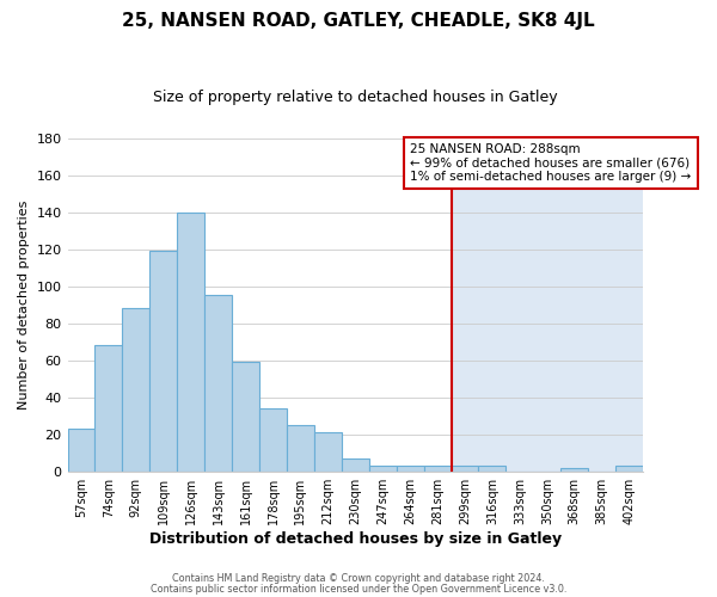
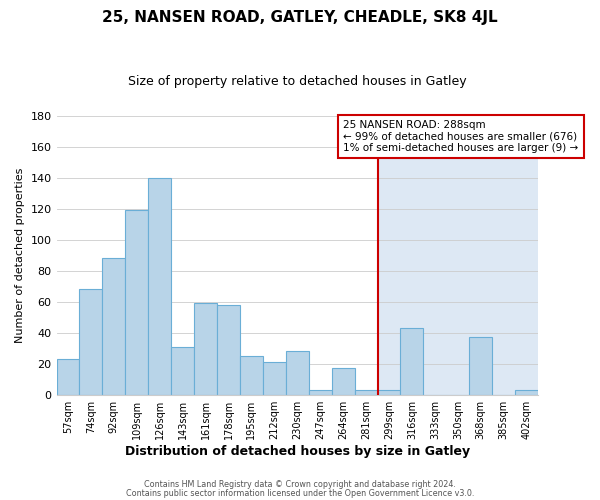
143sqm: 95 -> 31
178sqm: 34 -> 58
230sqm: 7 -> 28
264sqm: 3 -> 17
316sqm: 3 -> 43
368sqm: 2 -> 37
